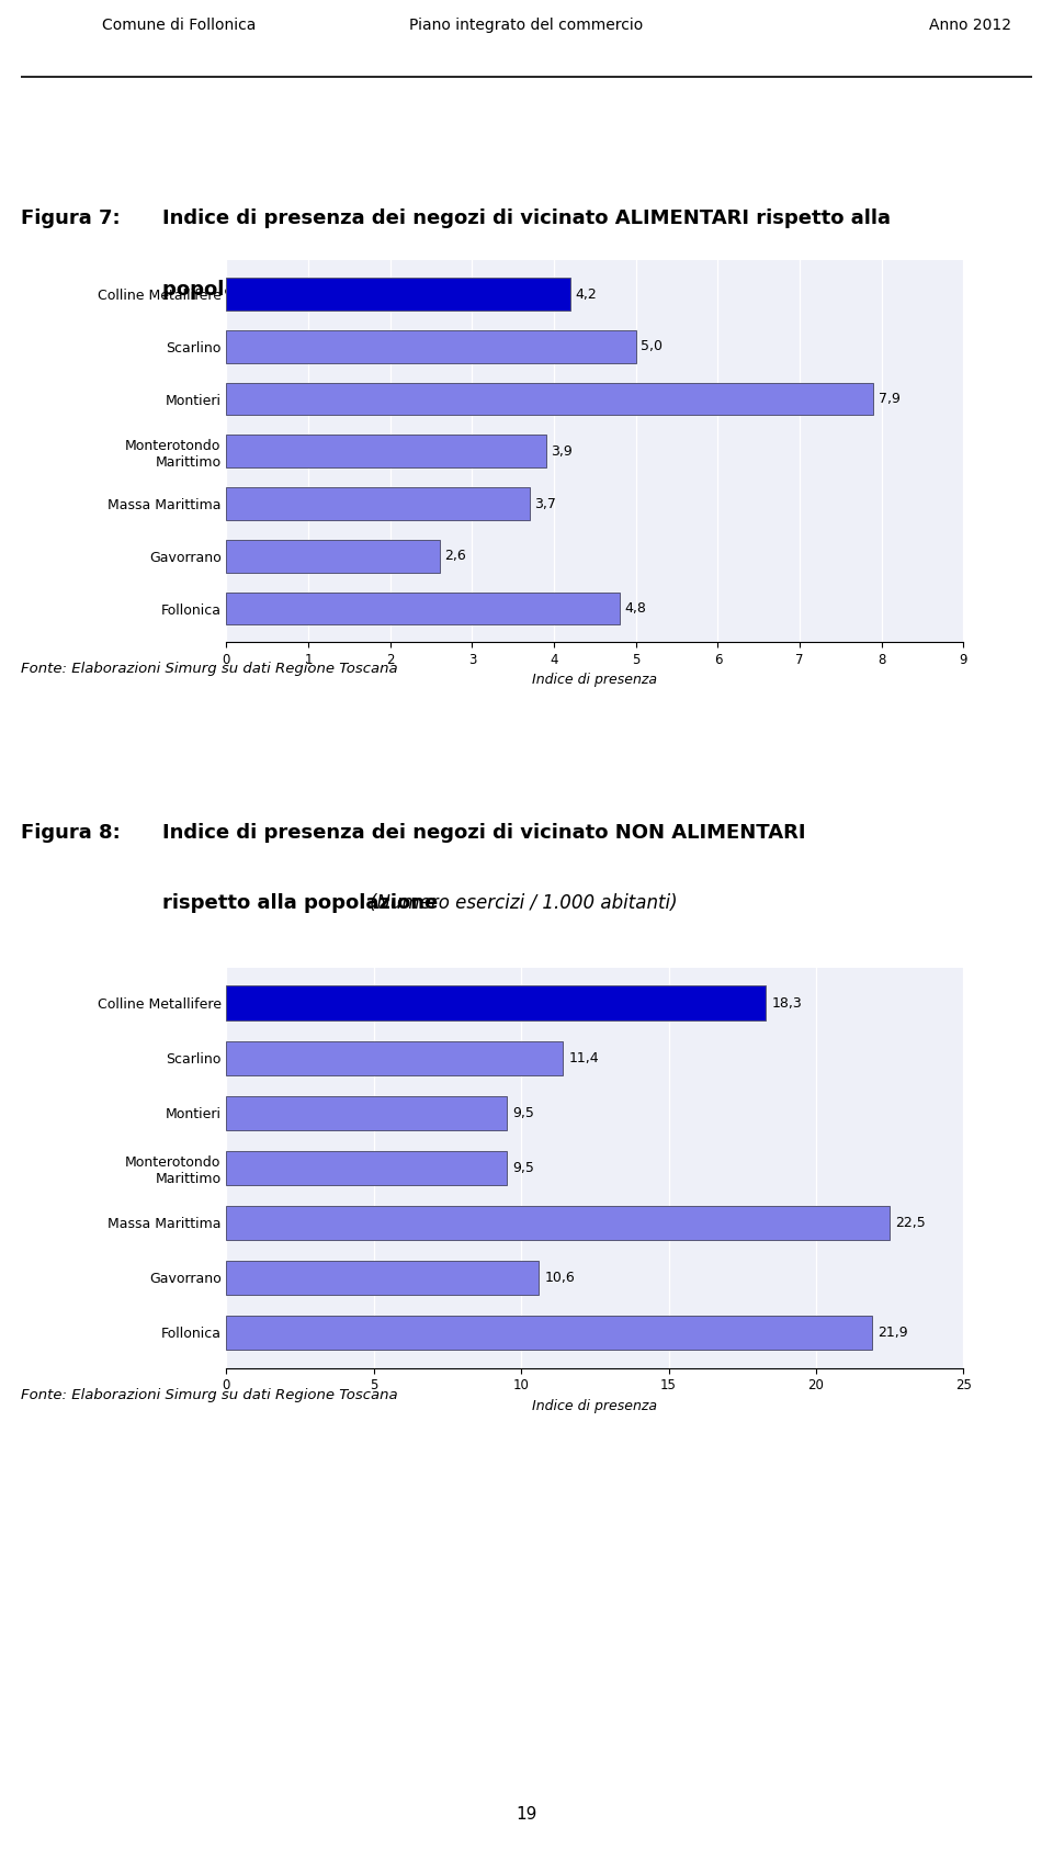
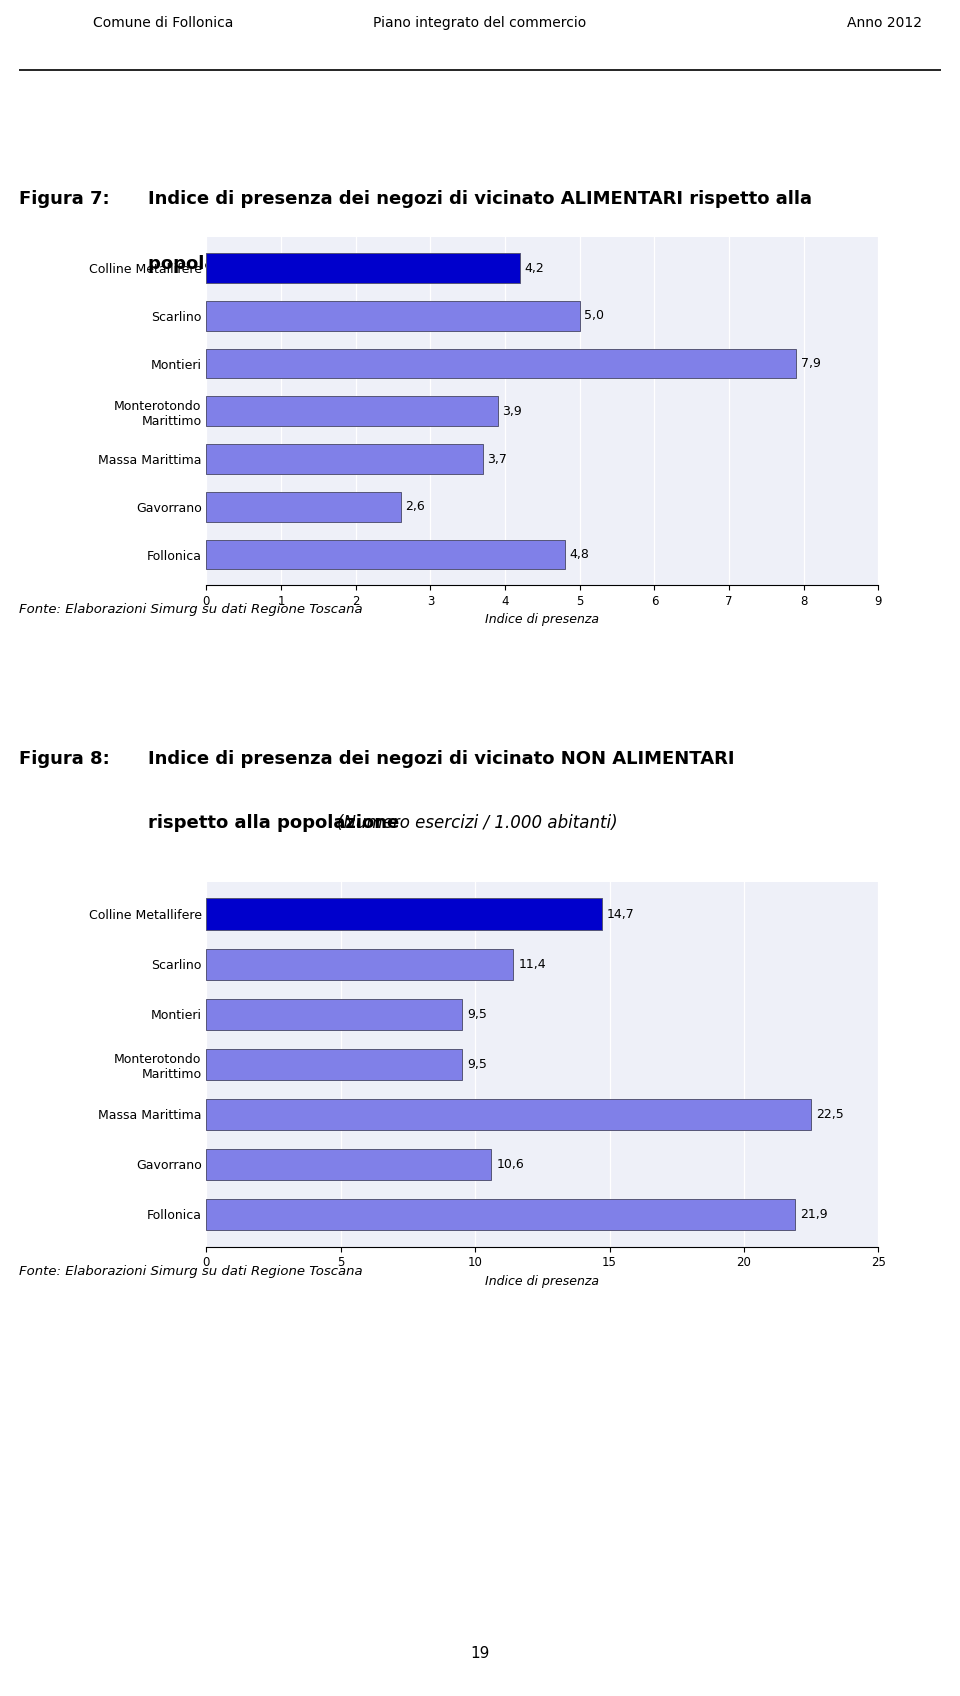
Colline Metallifere: 18,3 -> 14,7
